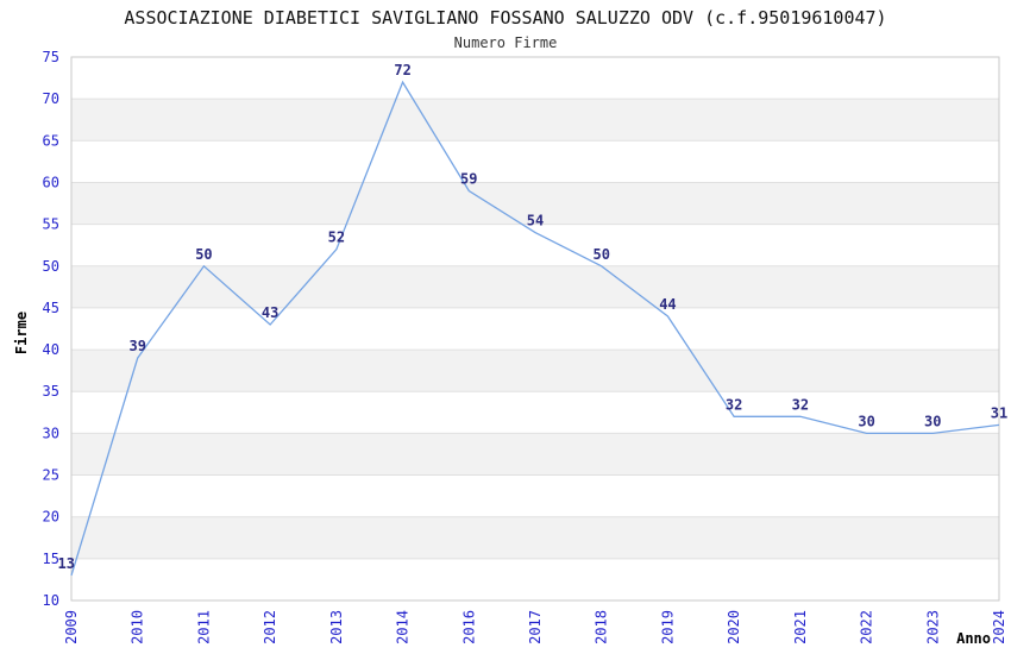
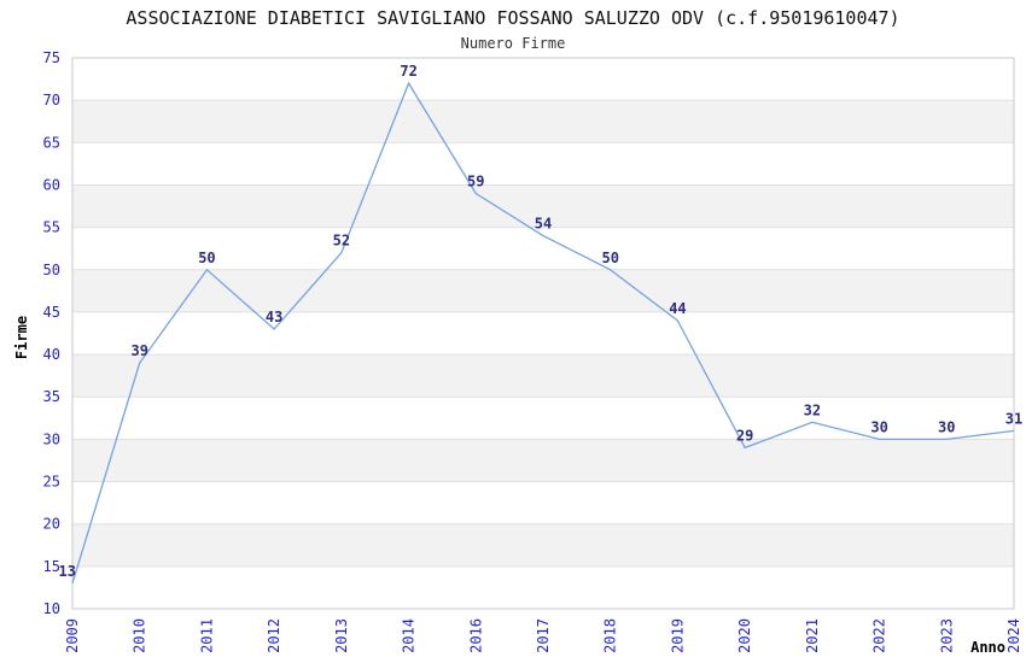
2020: 32 -> 29
